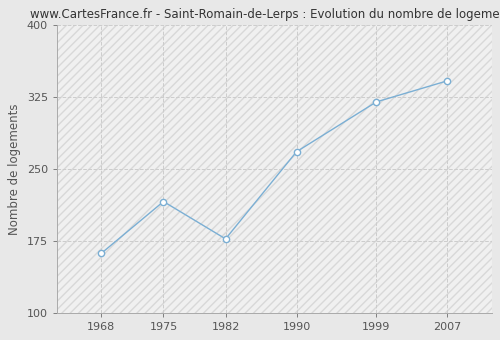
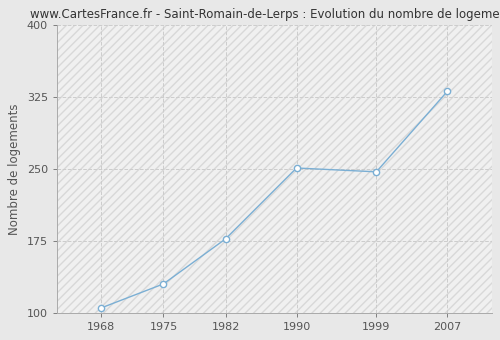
1968: 162 -> 105
1975: 216 -> 130
1990: 268 -> 251
1999: 320 -> 247
2007: 342 -> 331
